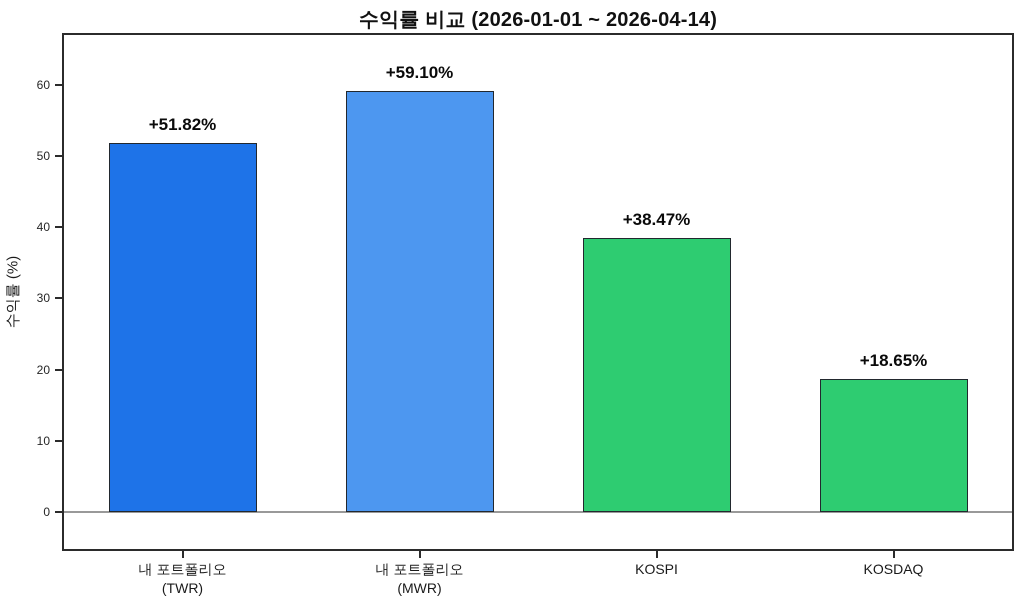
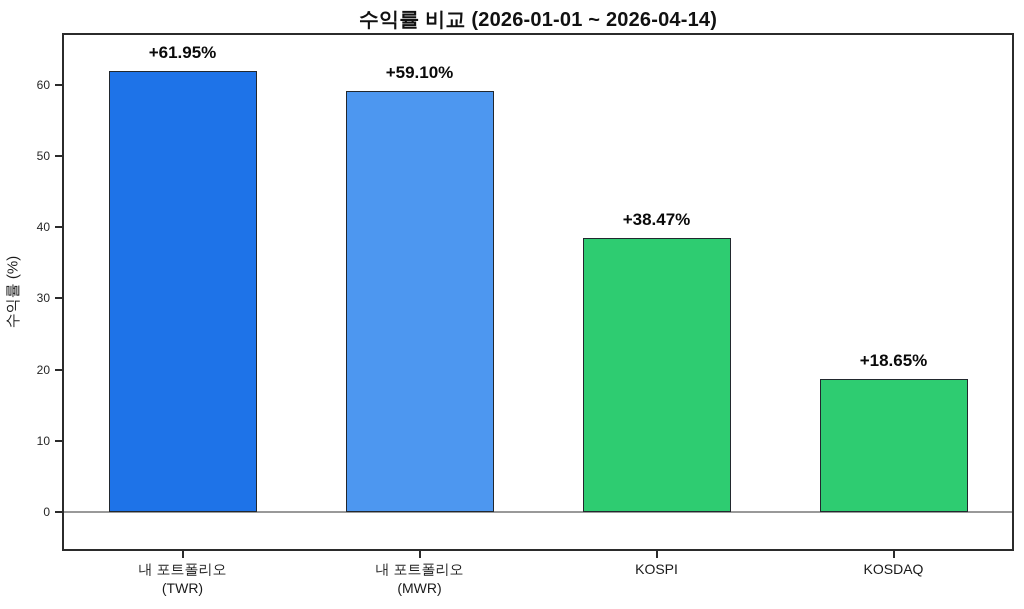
내 포트폴리오 (TWR): +51.82% -> +61.95%
